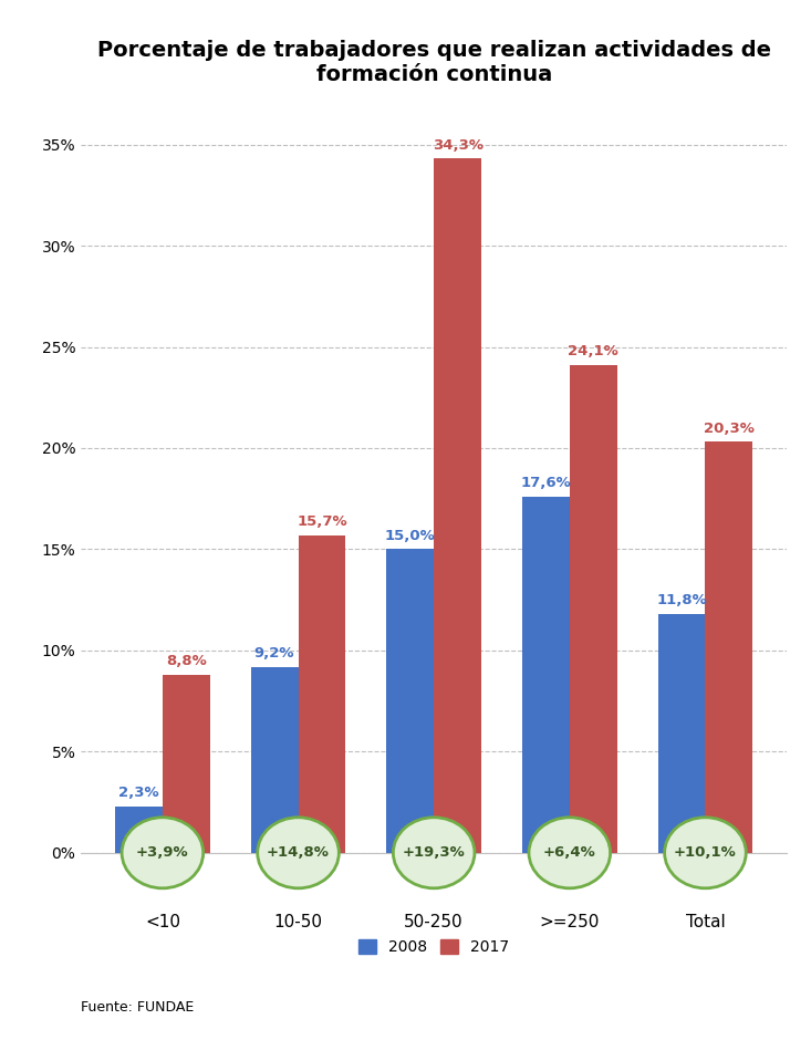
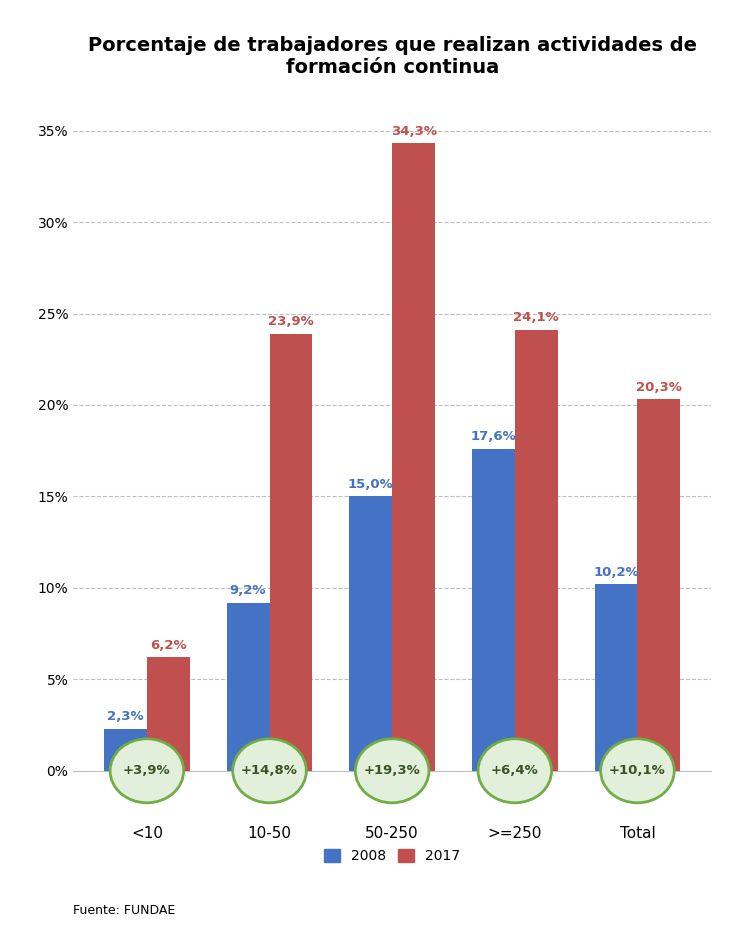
2017/<10: 8,8% -> 6,2%
2017/10-50: 15,7% -> 23,9%
2008/Total: 11,8% -> 10,2%
